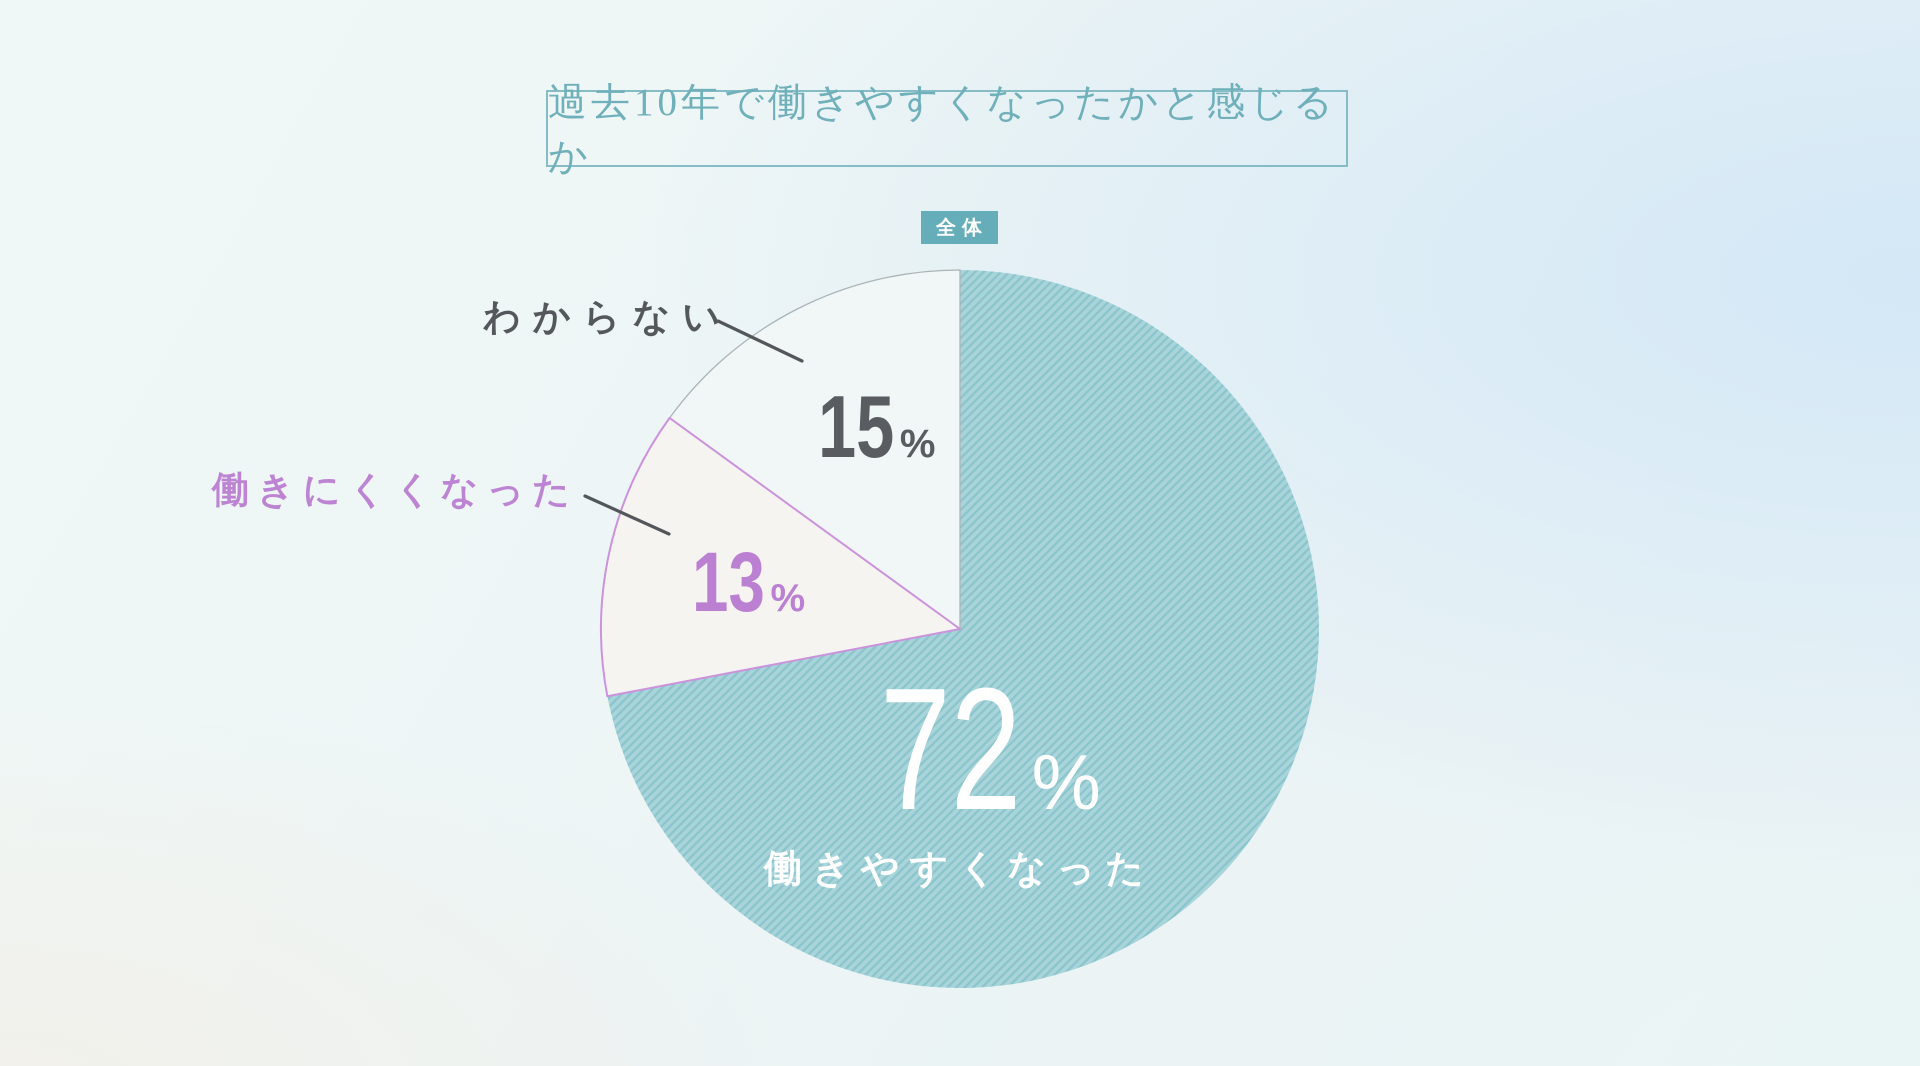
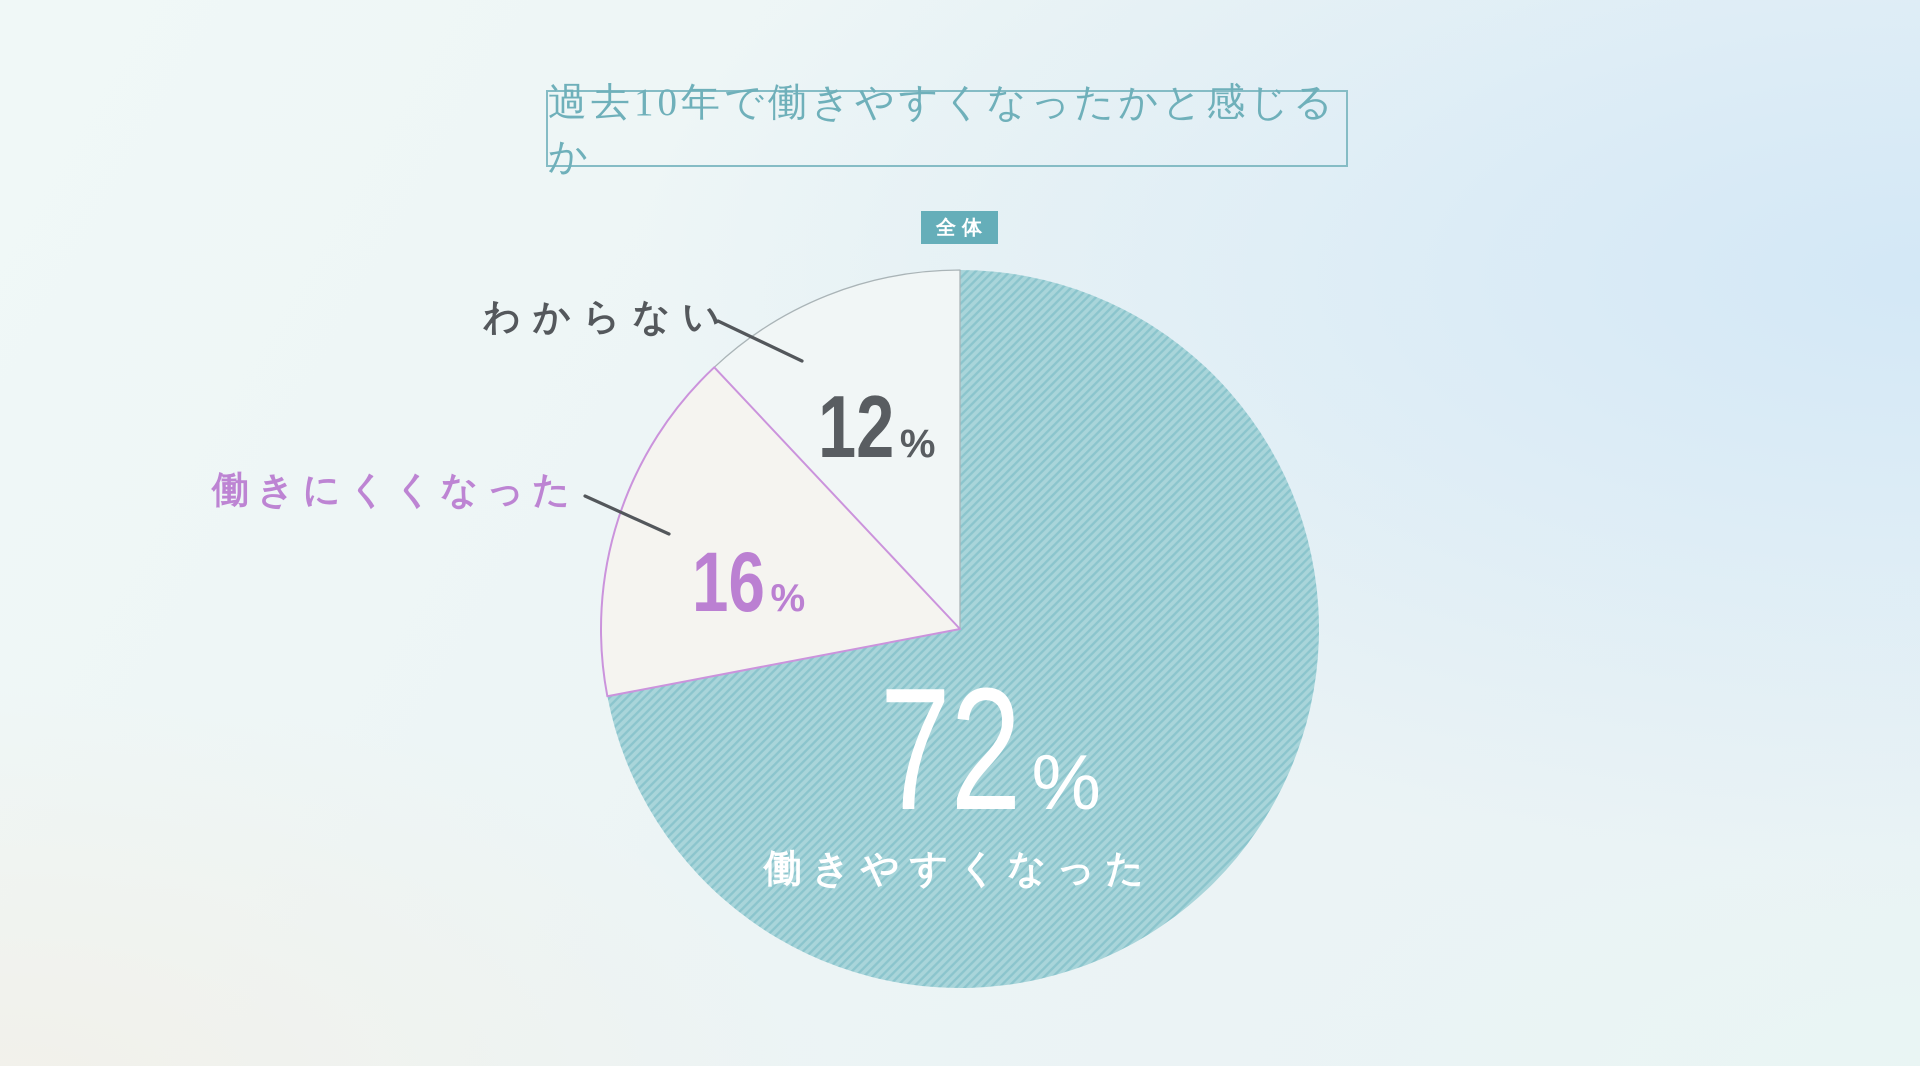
働きにくくなった: 13 -> 16
わからない: 15 -> 12
